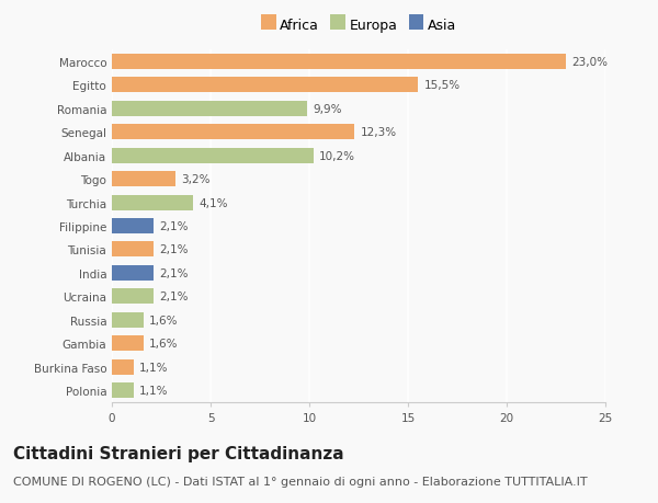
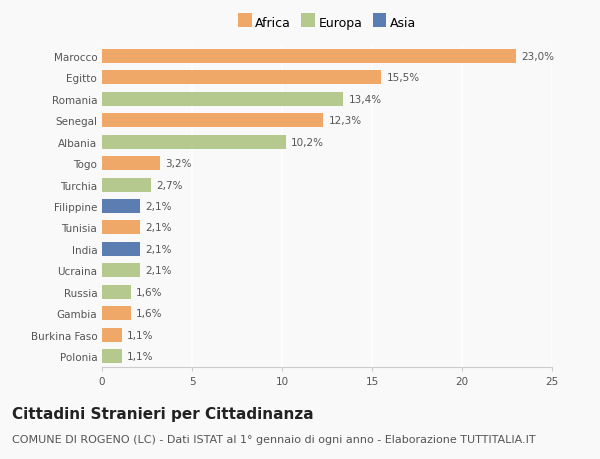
Romania: 9,9% -> 13,4%
Turchia: 4,1% -> 2,7%
